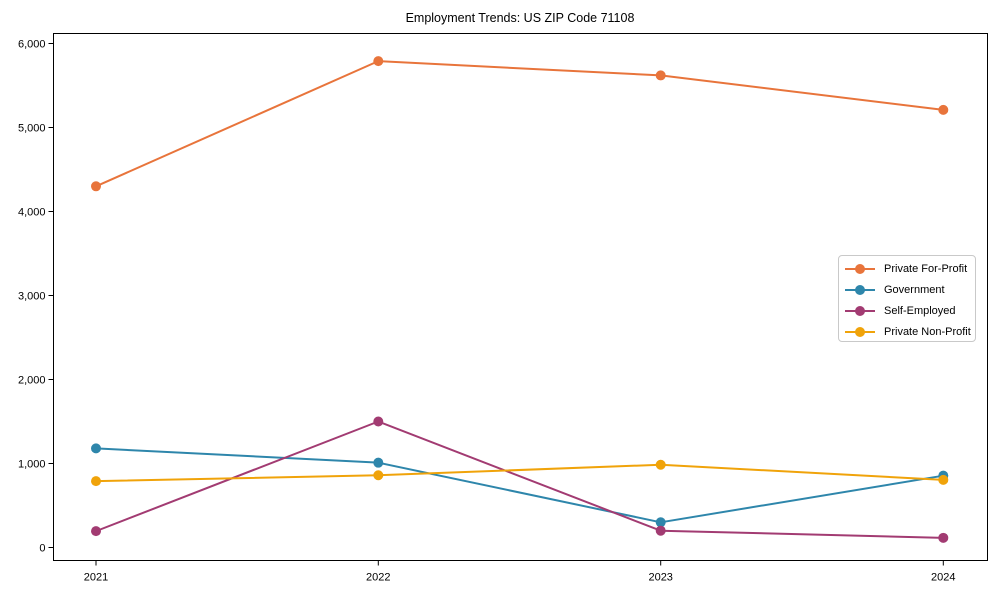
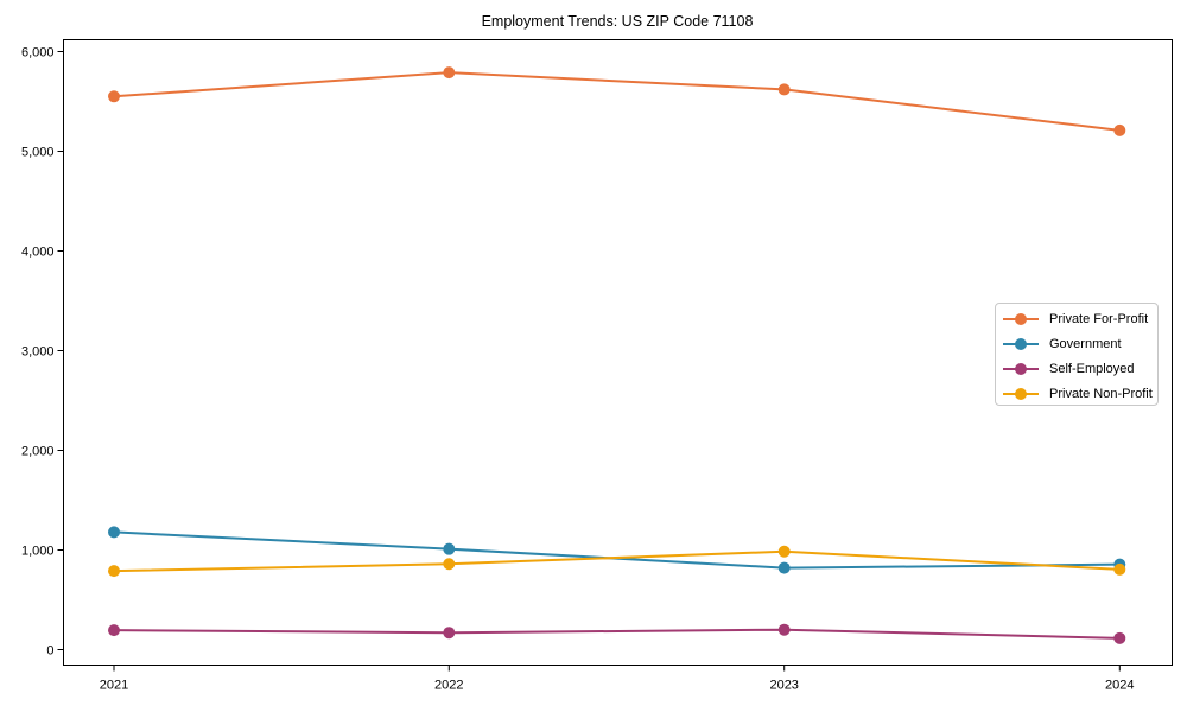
Private For-Profit/2021: 4300 -> 5600
Self-Employed/2022: 1500 -> 200
Government/2023: 300 -> 800
